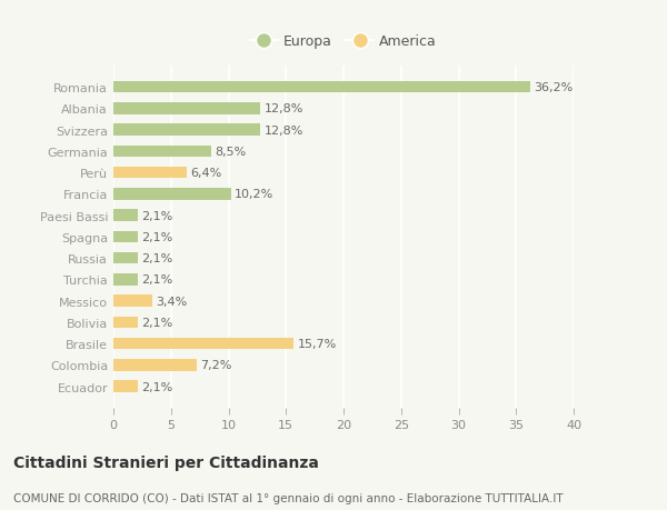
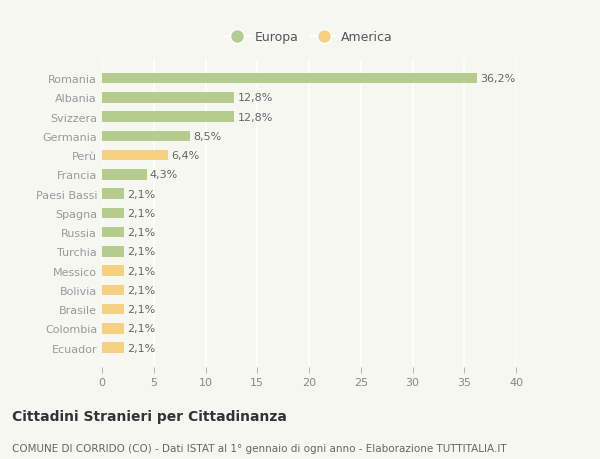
Francia: 10,2% -> 4,3%
Messico: 3,4% -> 2,1%
Brasile: 15,7% -> 2,1%
Colombia: 7,2% -> 2,1%
